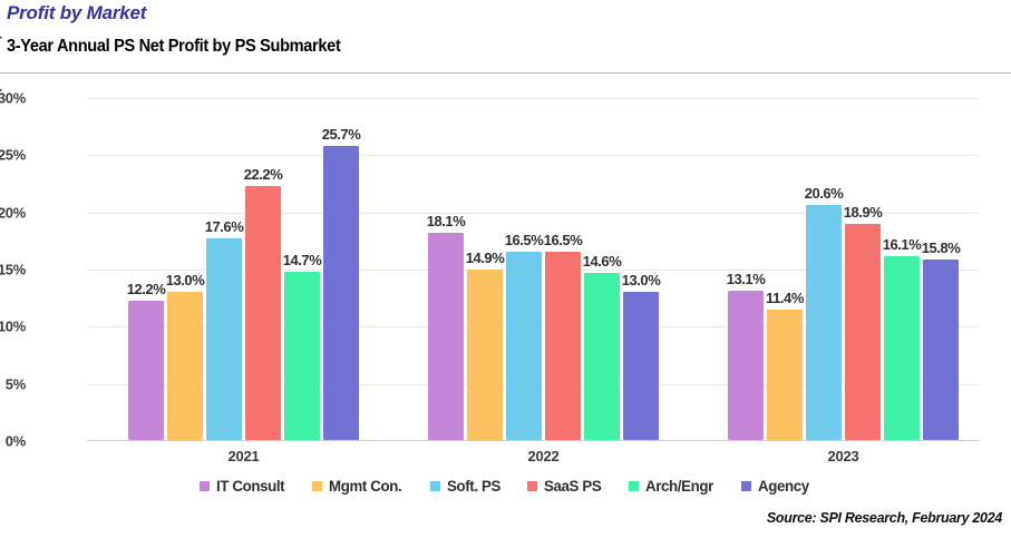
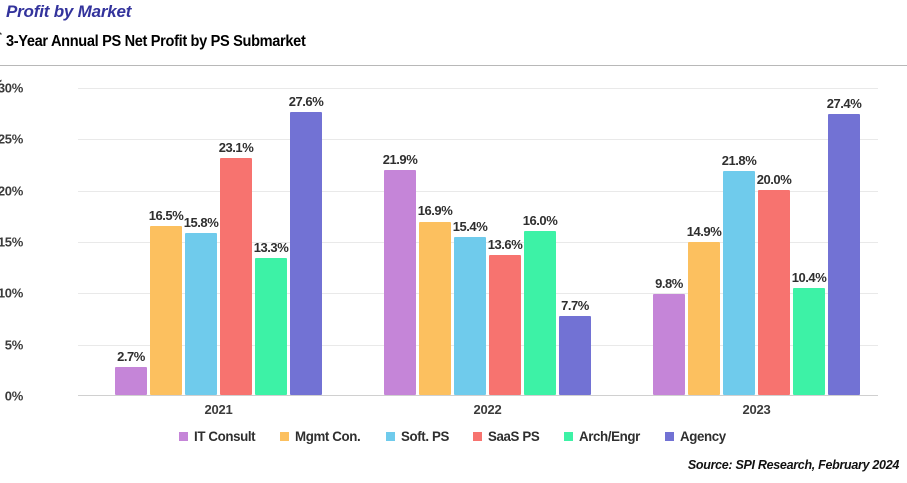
IT Consult/2021: 12.2% -> 2.7%
Mgmt Con./2021: 13.0% -> 16.5%
Soft. PS/2021: 17.6% -> 15.8%
SaaS PS/2021: 22.2% -> 23.1%
Arch/Engr/2021: 14.7% -> 13.3%
Agency/2021: 25.7% -> 27.6%
IT Consult/2022: 18.1% -> 21.9%
Mgmt Con./2022: 14.9% -> 16.9%
Soft. PS/2022: 16.5% -> 15.4%
SaaS PS/2022: 16.5% -> 13.6%
Arch/Engr/2022: 14.6% -> 16.0%
Agency/2022: 13.0% -> 7.7%
IT Consult/2023: 13.1% -> 9.8%
Mgmt Con./2023: 11.4% -> 14.9%
Soft. PS/2023: 20.6% -> 21.8%
SaaS PS/2023: 18.9% -> 20.0%
Arch/Engr/2023: 16.1% -> 10.4%
Agency/2023: 15.8% -> 27.4%
